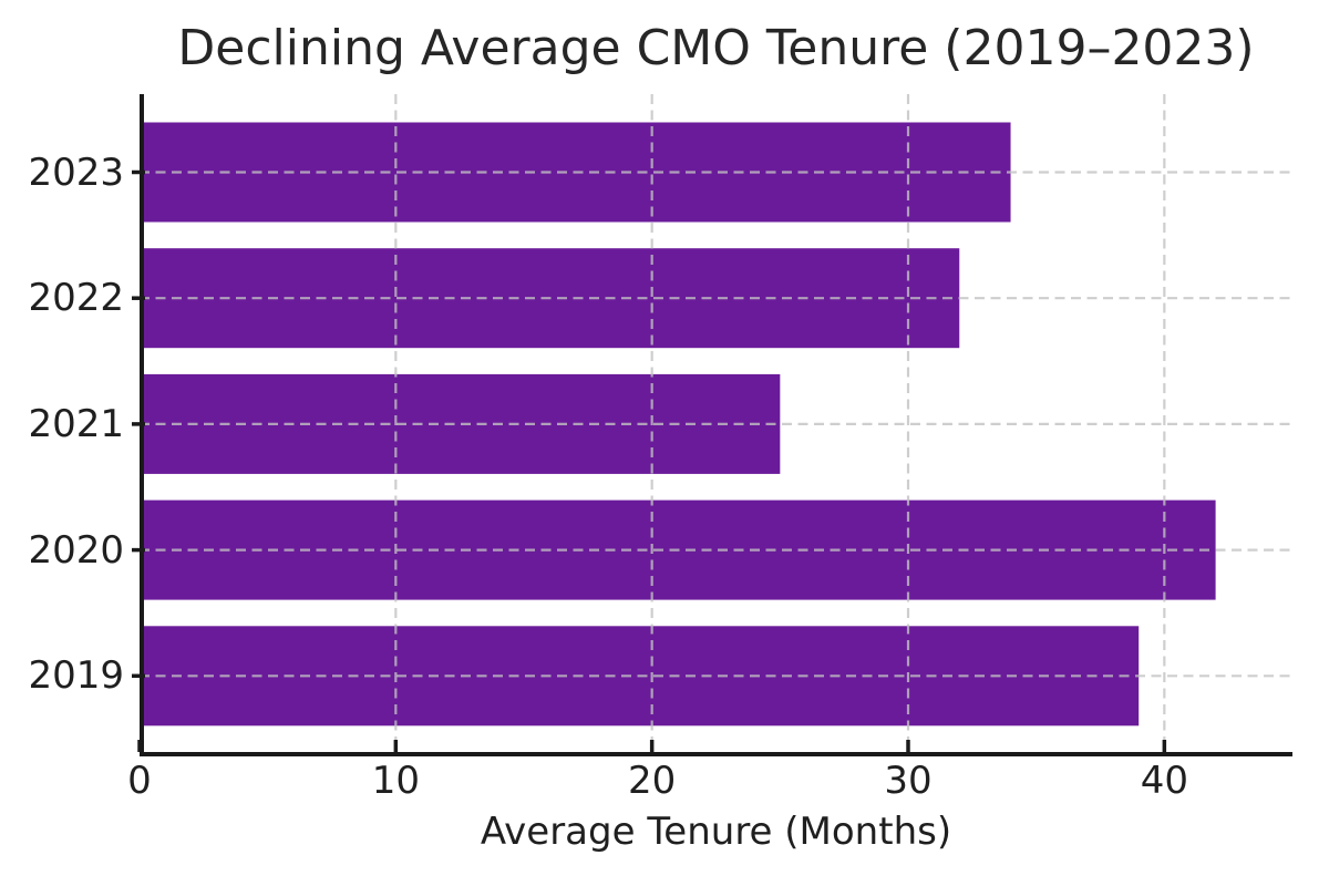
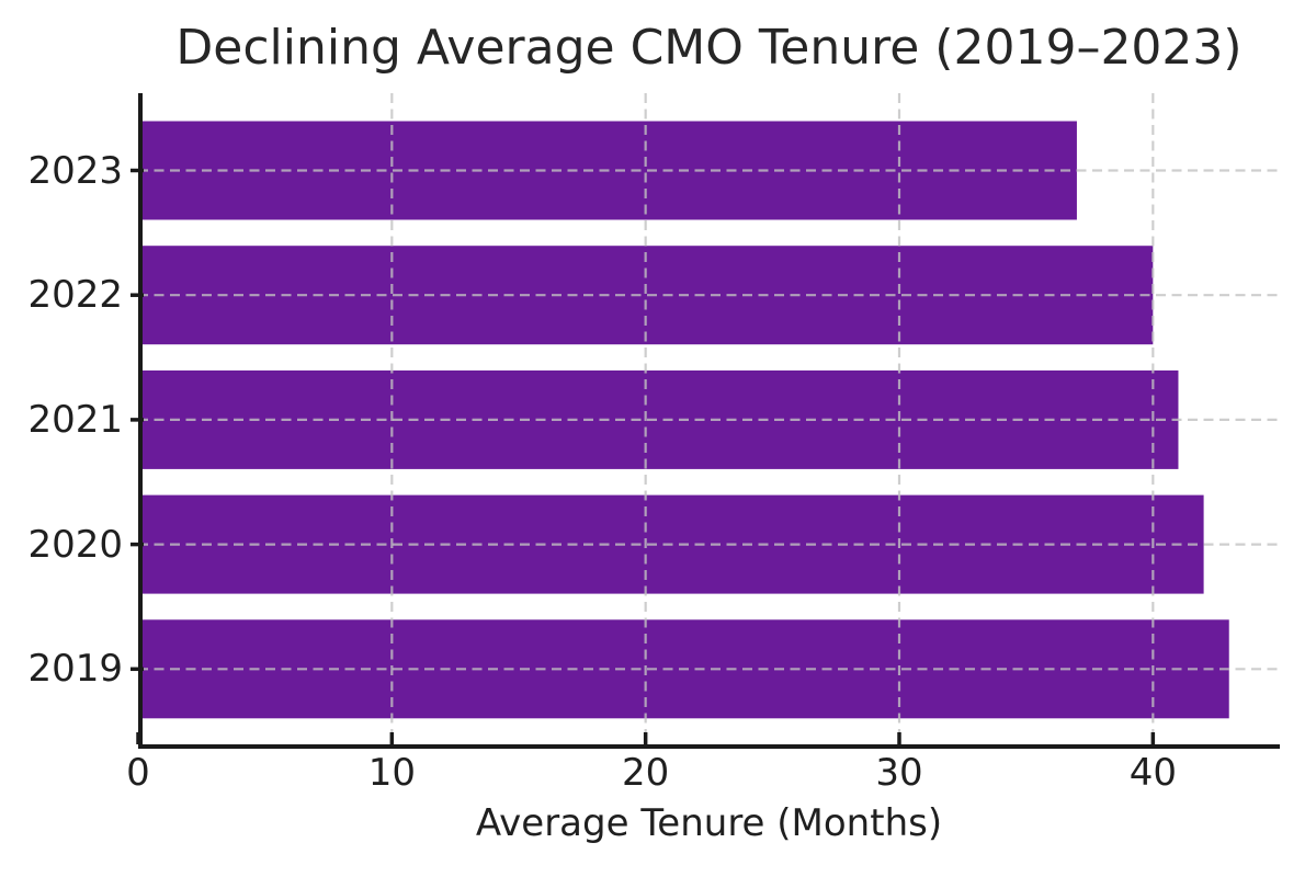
2023: 34 -> 37
2022: 32 -> 40
2021: 25 -> 41
2019: 39 -> 43
